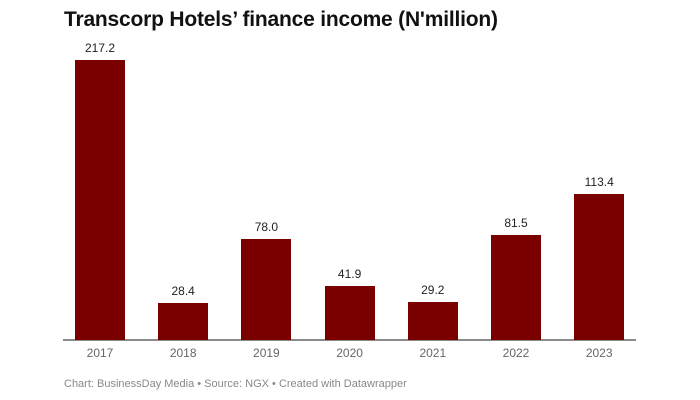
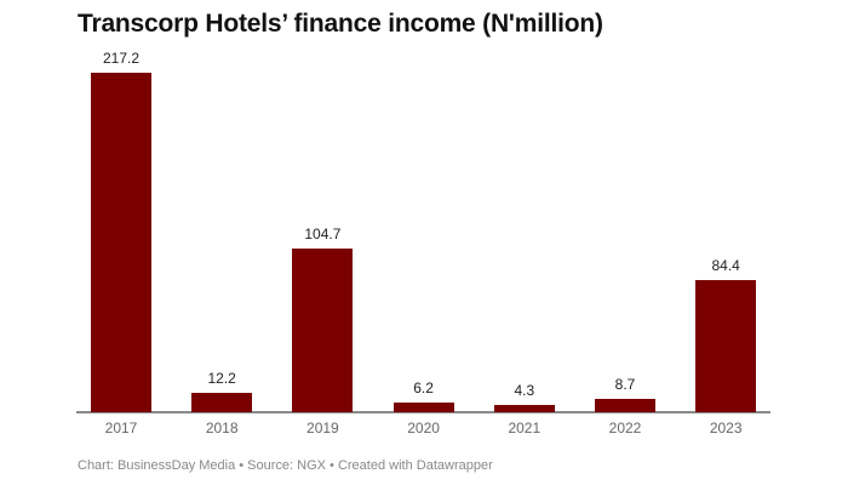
2018: 28.4 -> 12.2
2019: 78.0 -> 104.7
2020: 41.9 -> 6.2
2021: 29.2 -> 4.3
2022: 81.5 -> 8.7
2023: 113.4 -> 84.4
